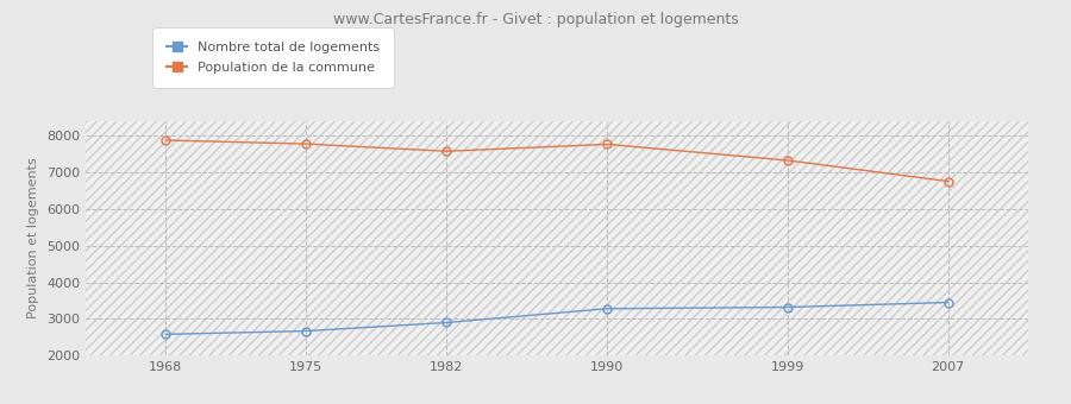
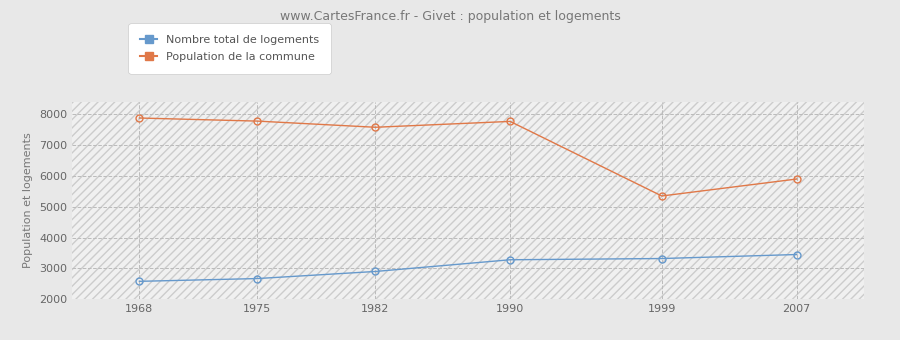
Population de la commune/1999: 7330 -> 5350
Population de la commune/2007: 6760 -> 5900
